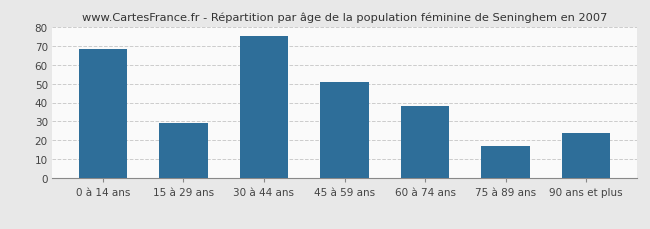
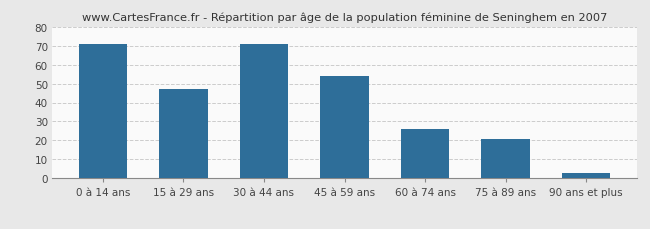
0 à 14 ans: 68 -> 71
15 à 29 ans: 29 -> 47
30 à 44 ans: 75 -> 71
45 à 59 ans: 51 -> 54
60 à 74 ans: 38 -> 26
75 à 89 ans: 17 -> 21
90 ans et plus: 24 -> 3
